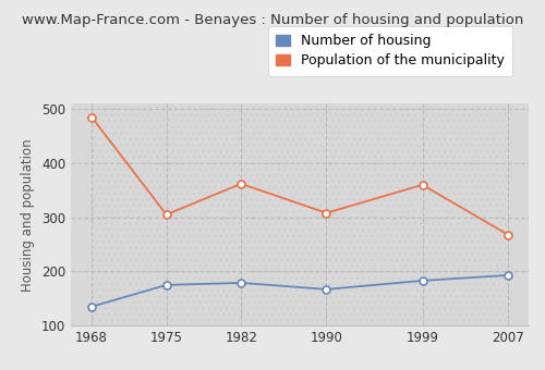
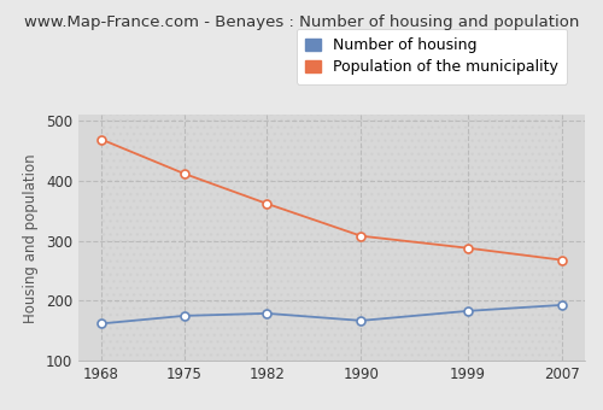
Number of housing/1968: 135 -> 162
Population of the municipality/1968: 485 -> 469
Population of the municipality/1975: 305 -> 412
Population of the municipality/1999: 360 -> 288
